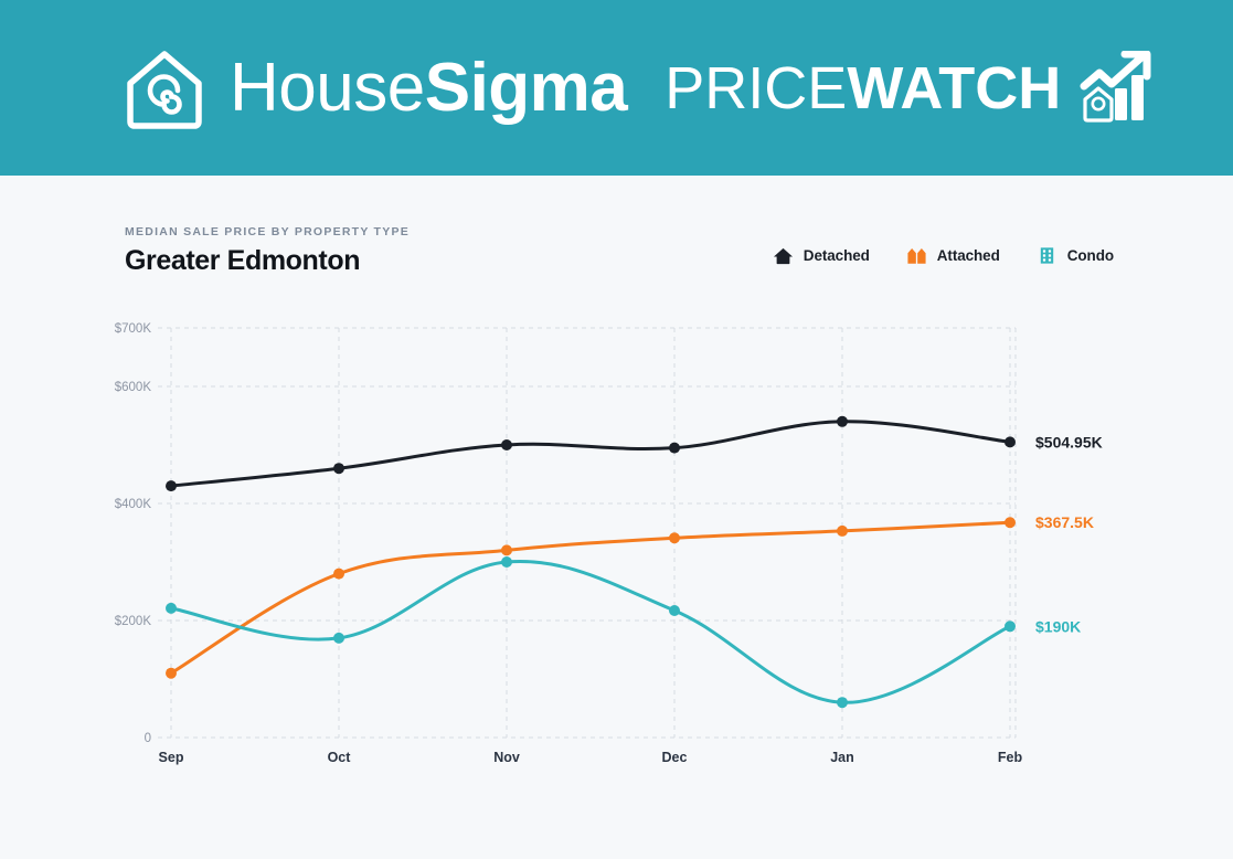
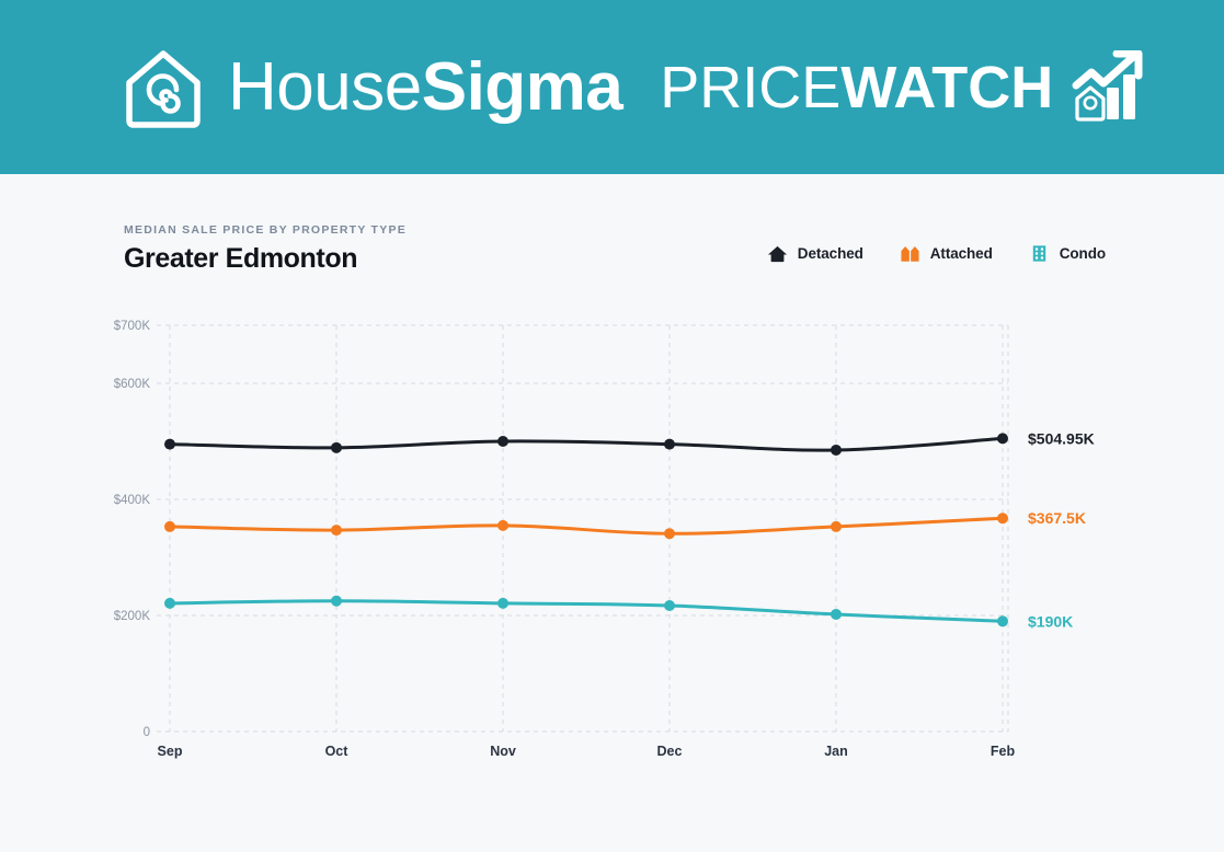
Detached/Sep: $430K -> $500K
Attached/Sep: $110K -> $350K
Detached/Oct: $460K -> $490K
Attached/Oct: $280K -> $350K
Condo/Oct: $170K -> $220K
Attached/Nov: $320K -> $360K
Condo/Nov: $300K -> $220K
Detached/Jan: $540K -> $480K
Condo/Jan: $60K -> $200K
